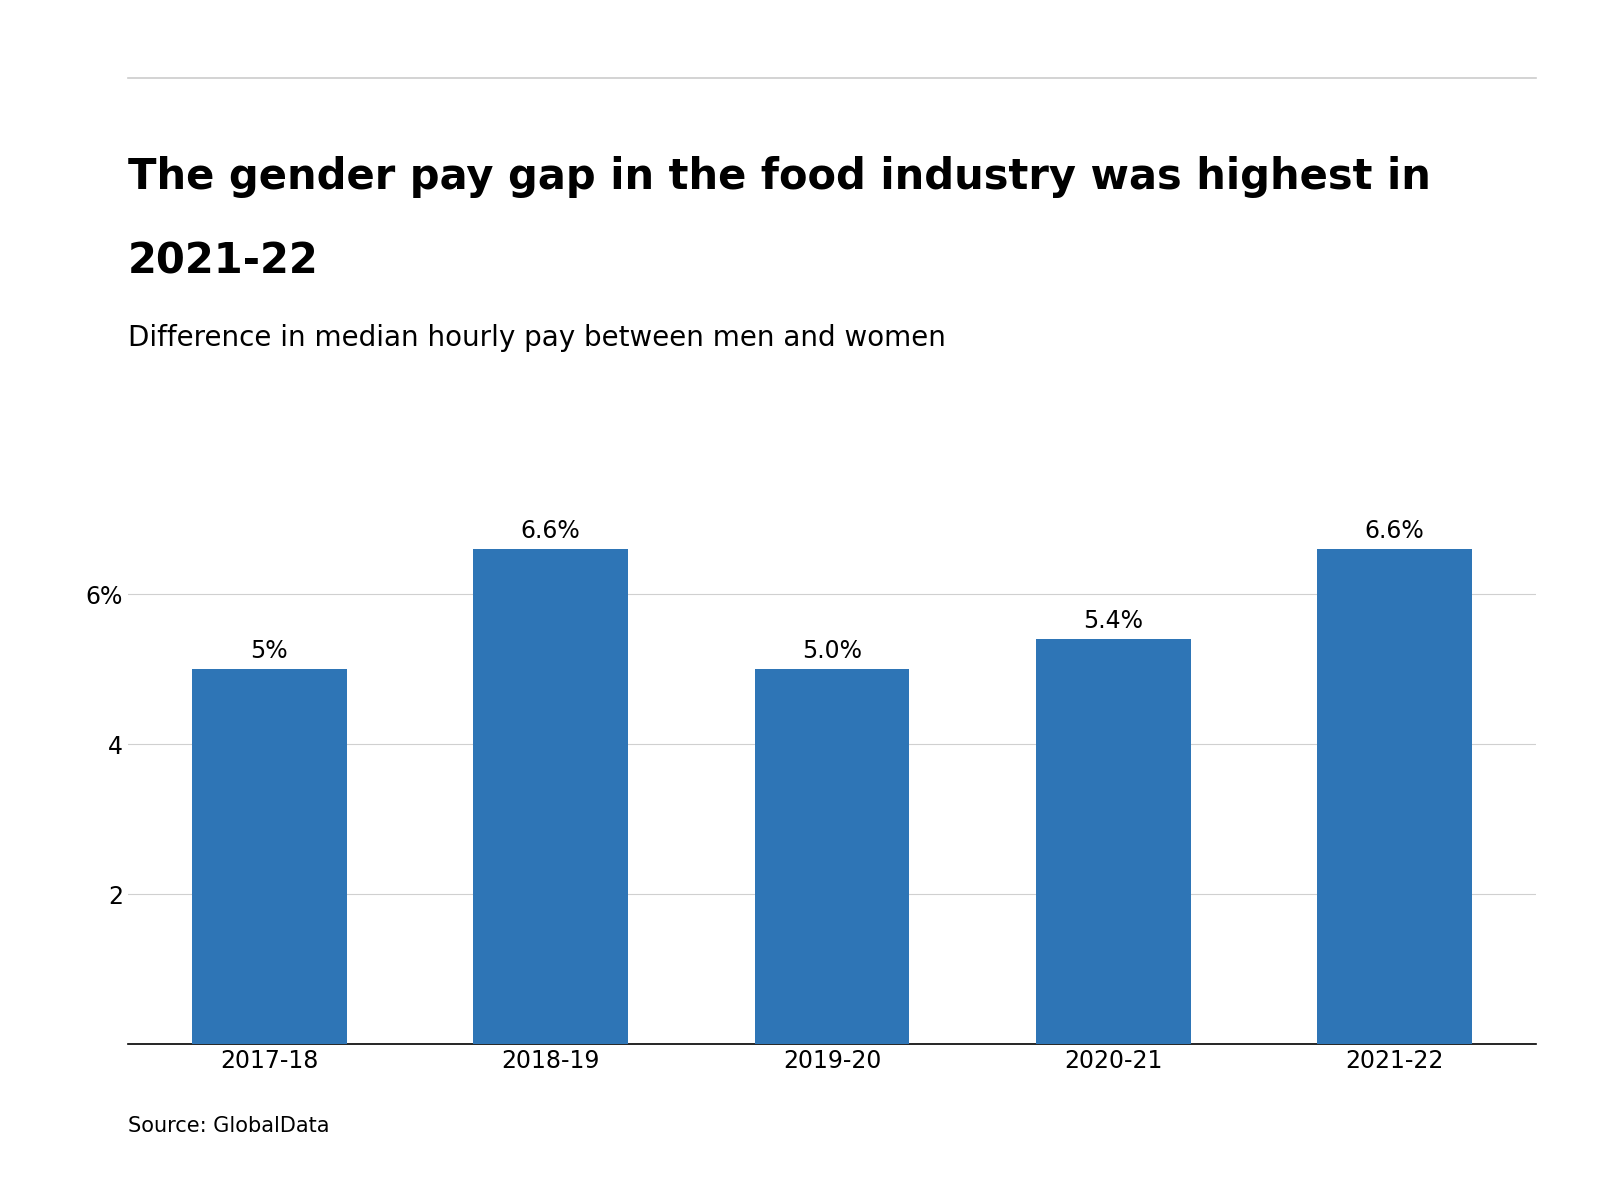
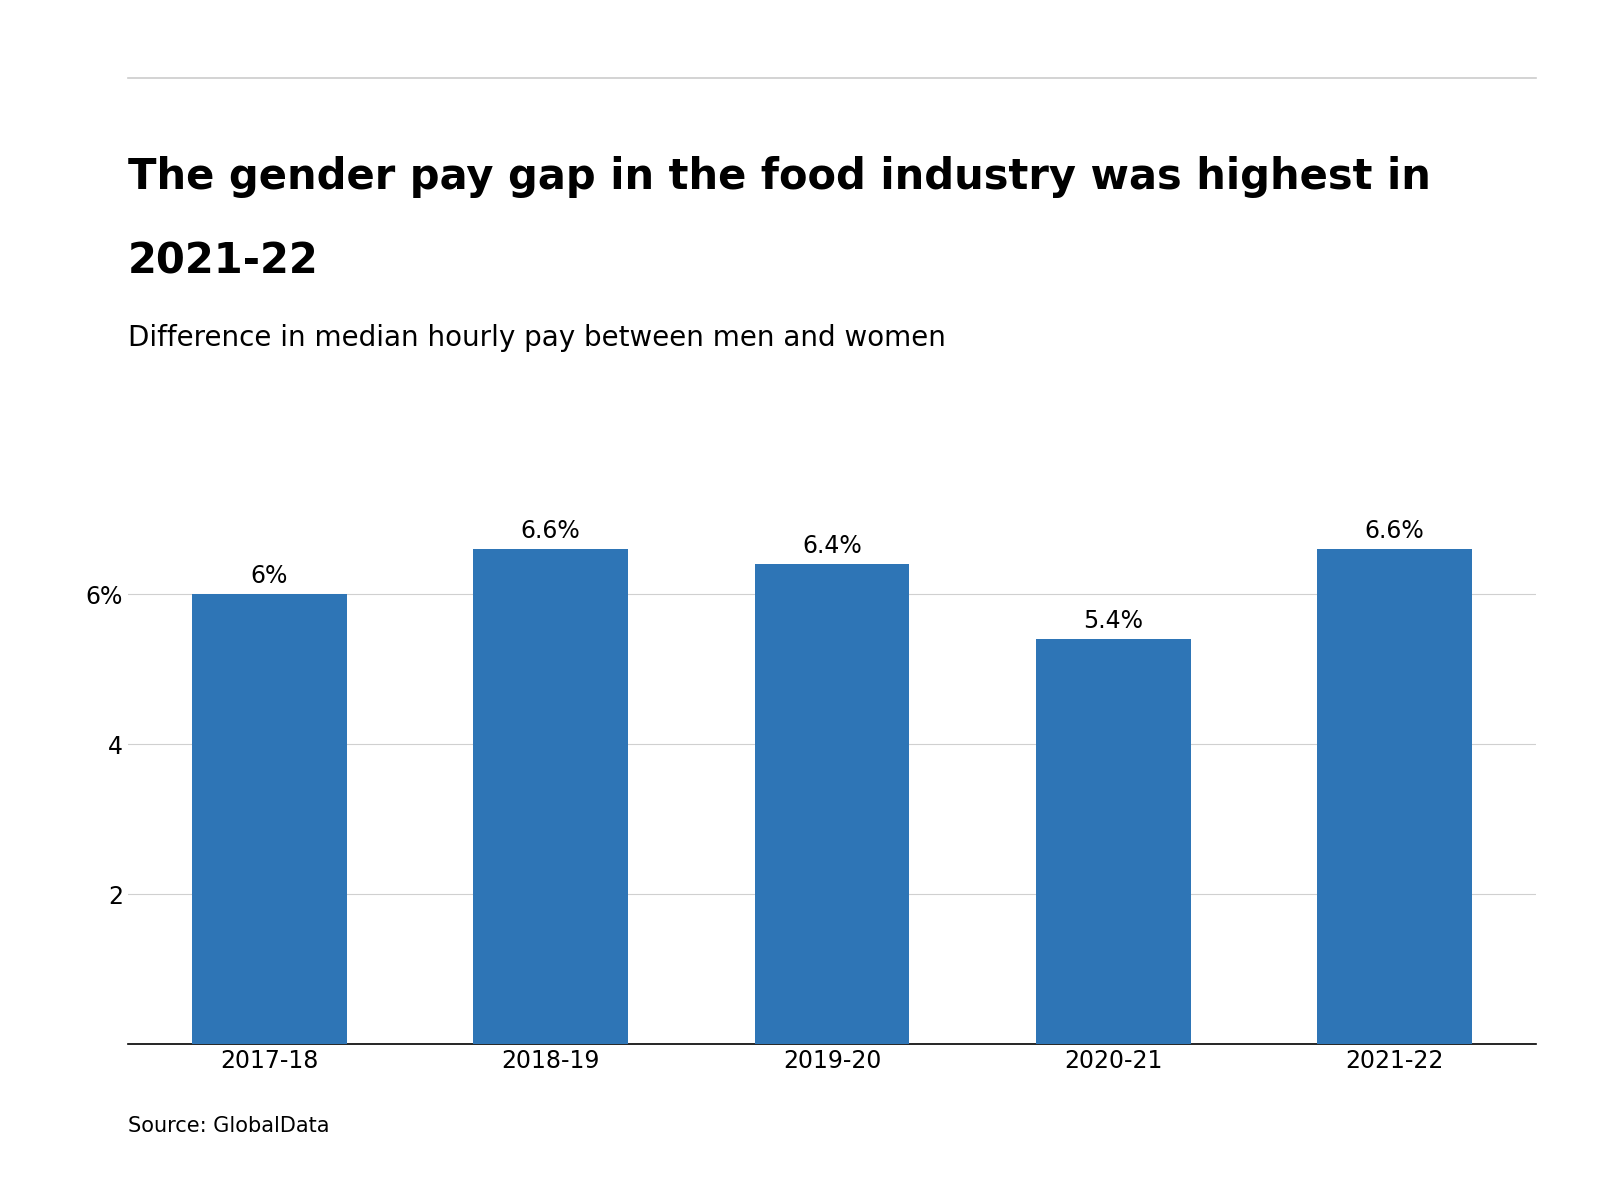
2017-18: 5% -> 6%
2019-20: 5.0% -> 6.4%
